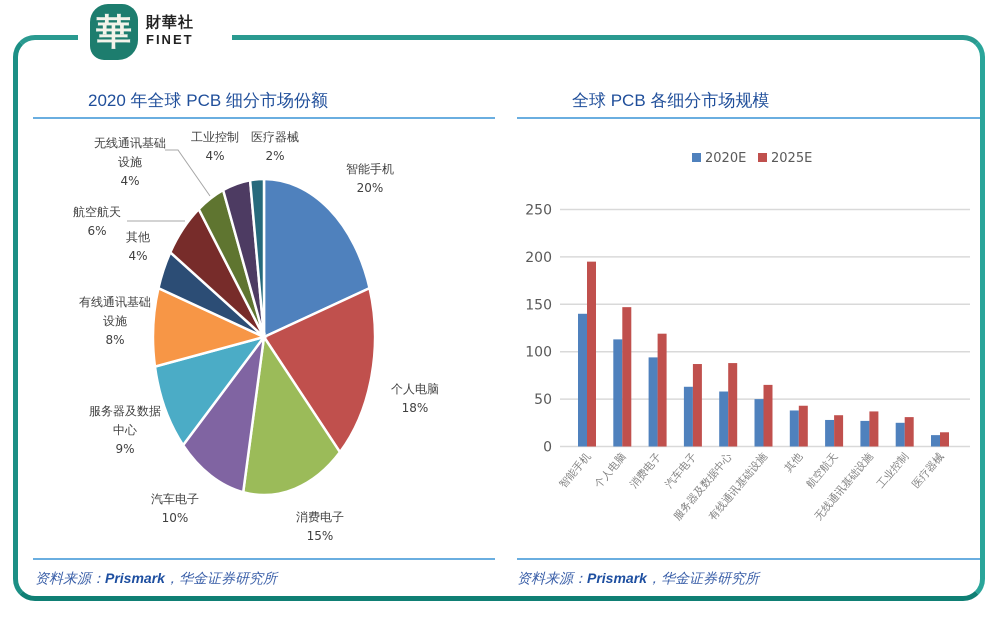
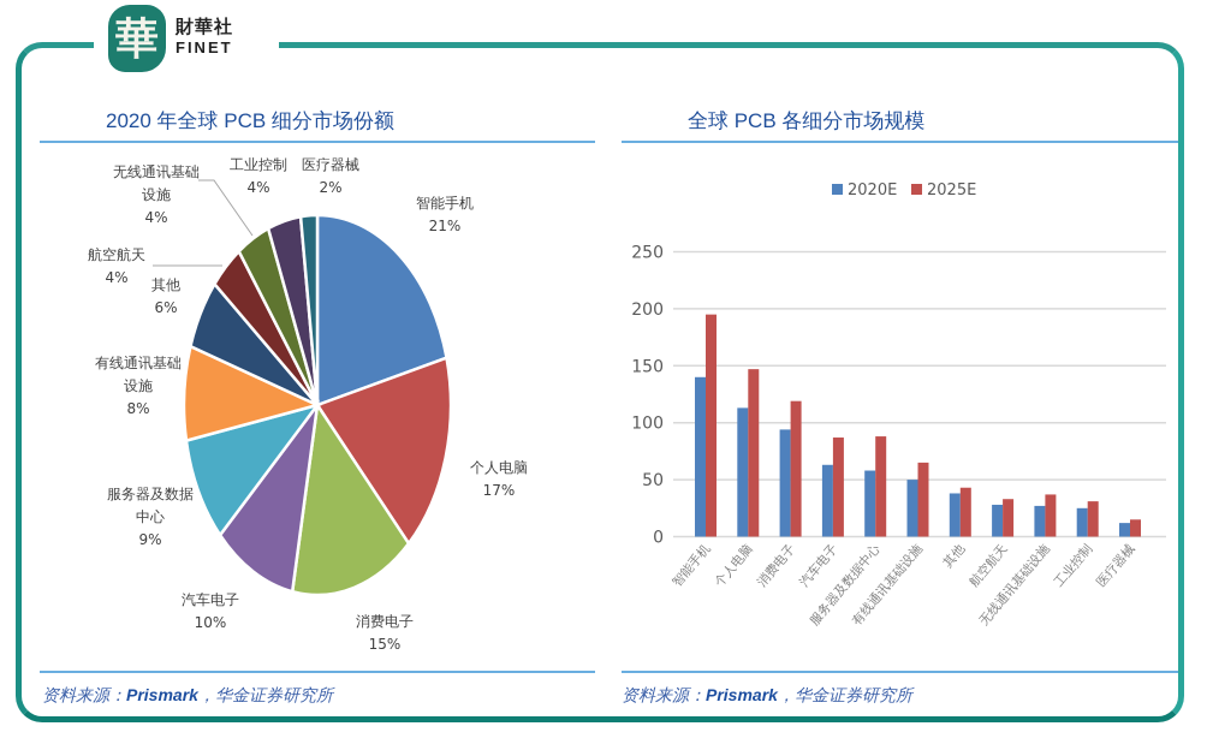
2020 年全球 PCB 细分市场份额/智能手机: 20% -> 21%
2020 年全球 PCB 细分市场份额/个人电脑: 18% -> 17%
2020 年全球 PCB 细分市场份额/其他: 4% -> 6%
2020 年全球 PCB 细分市场份额/航空航天: 6% -> 4%
